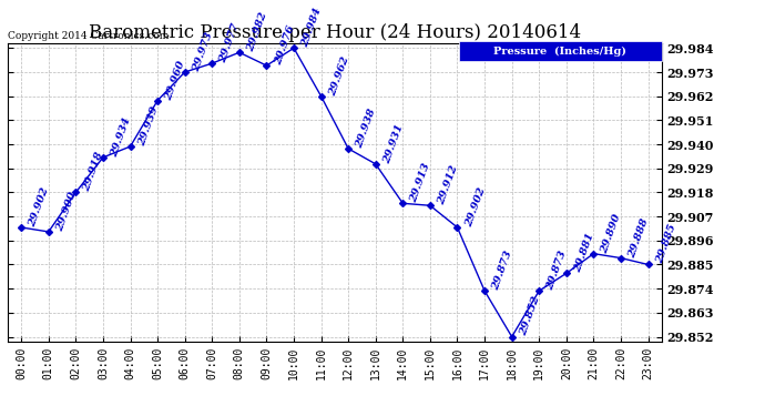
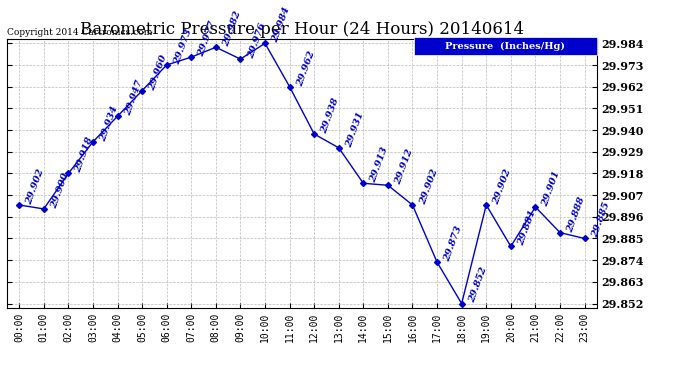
04:00: 29.939 -> 29.947
19:00: 29.873 -> 29.902
21:00: 29.890 -> 29.901
